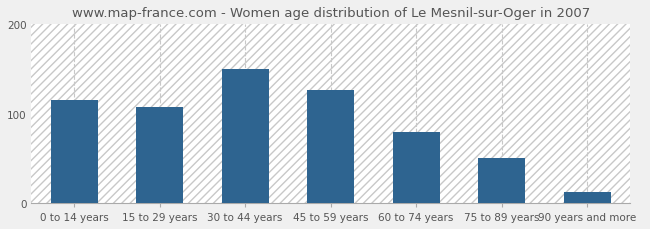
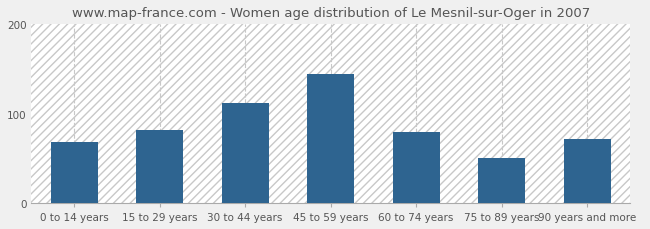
0 to 14 years: 115 -> 68
15 to 29 years: 108 -> 82
30 to 44 years: 150 -> 112
45 to 59 years: 127 -> 144
90 years and more: 12 -> 72
